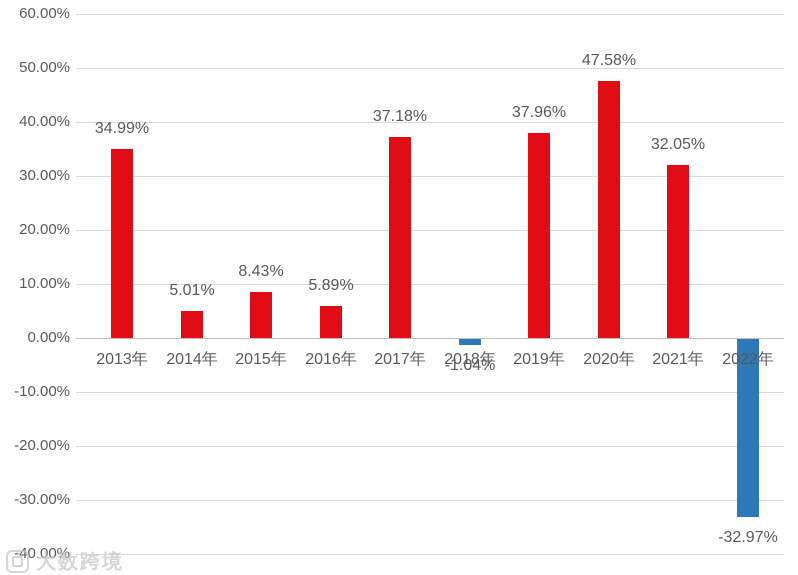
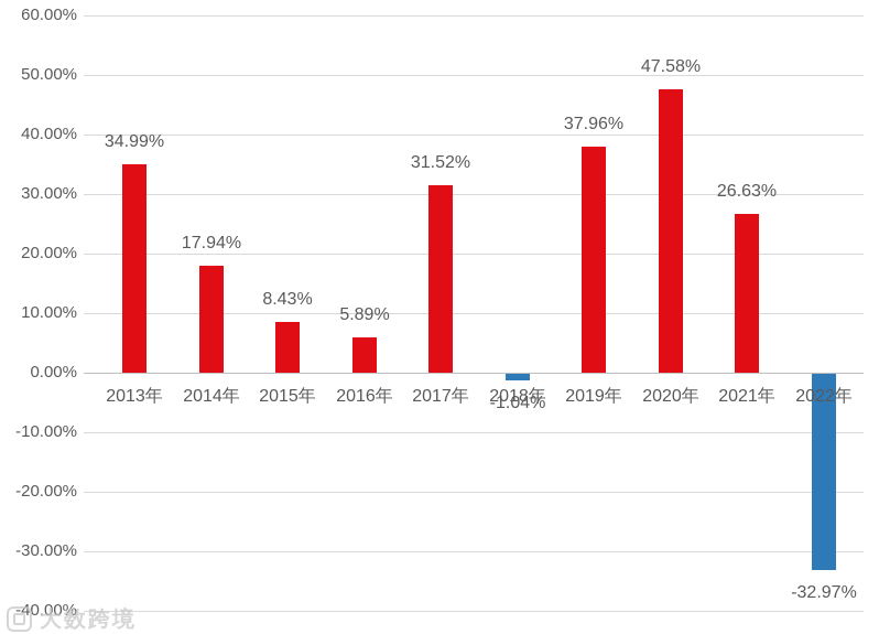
2014年: 5.01% -> 17.94%
2017年: 37.18% -> 31.52%
2021年: 32.05% -> 26.63%
